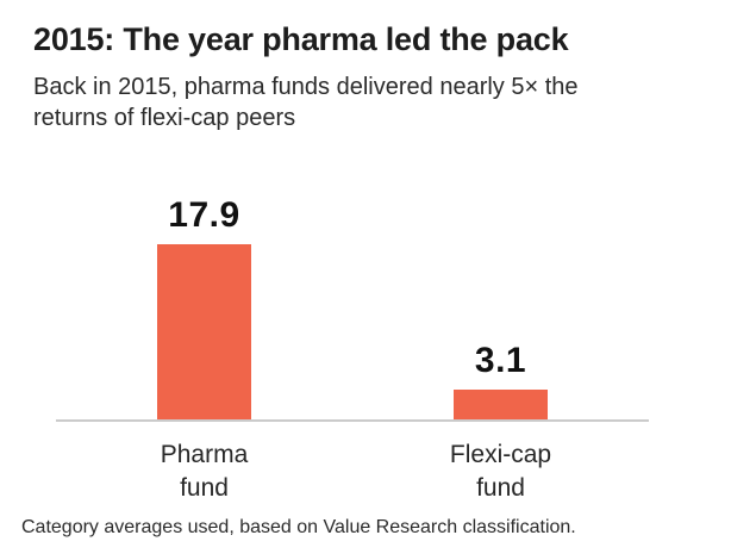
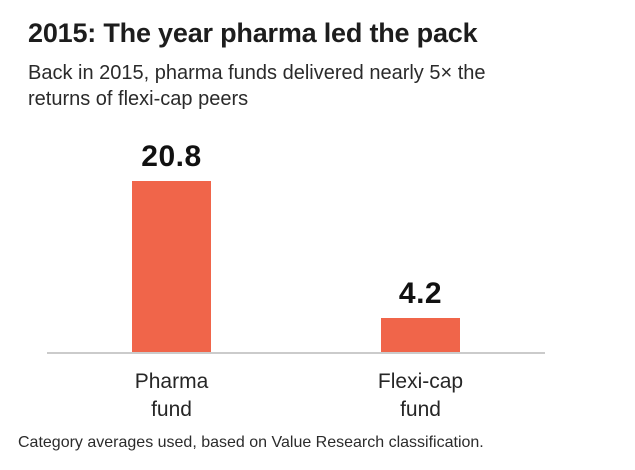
Pharma fund: 17.9 -> 20.8
Flexi-cap fund: 3.1 -> 4.2
